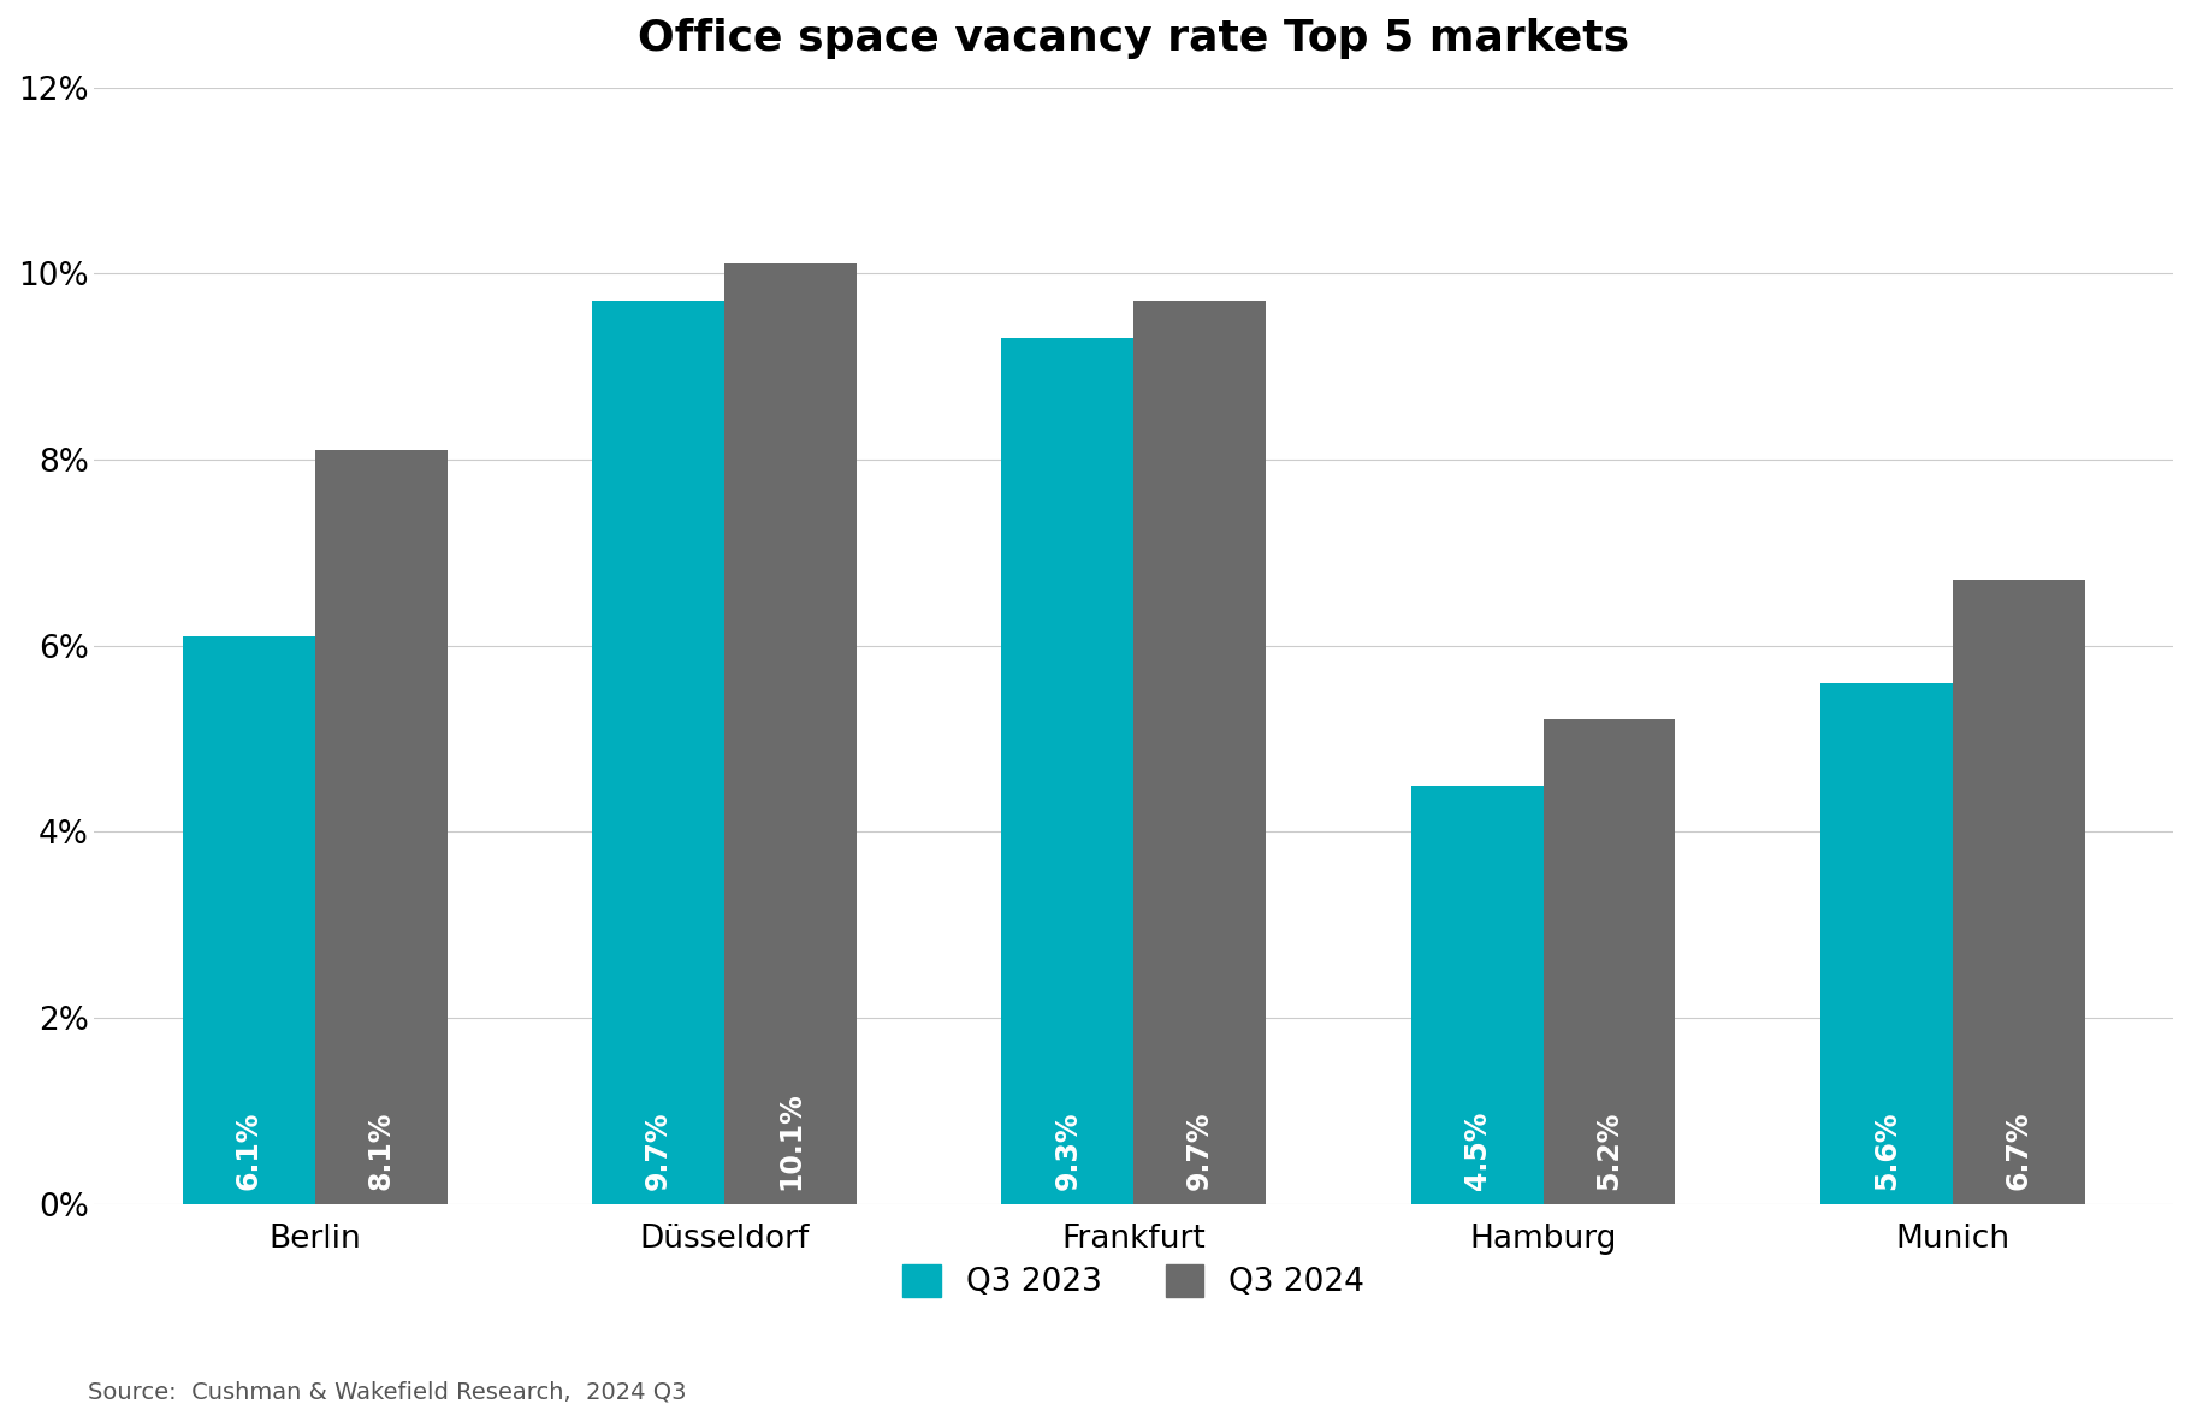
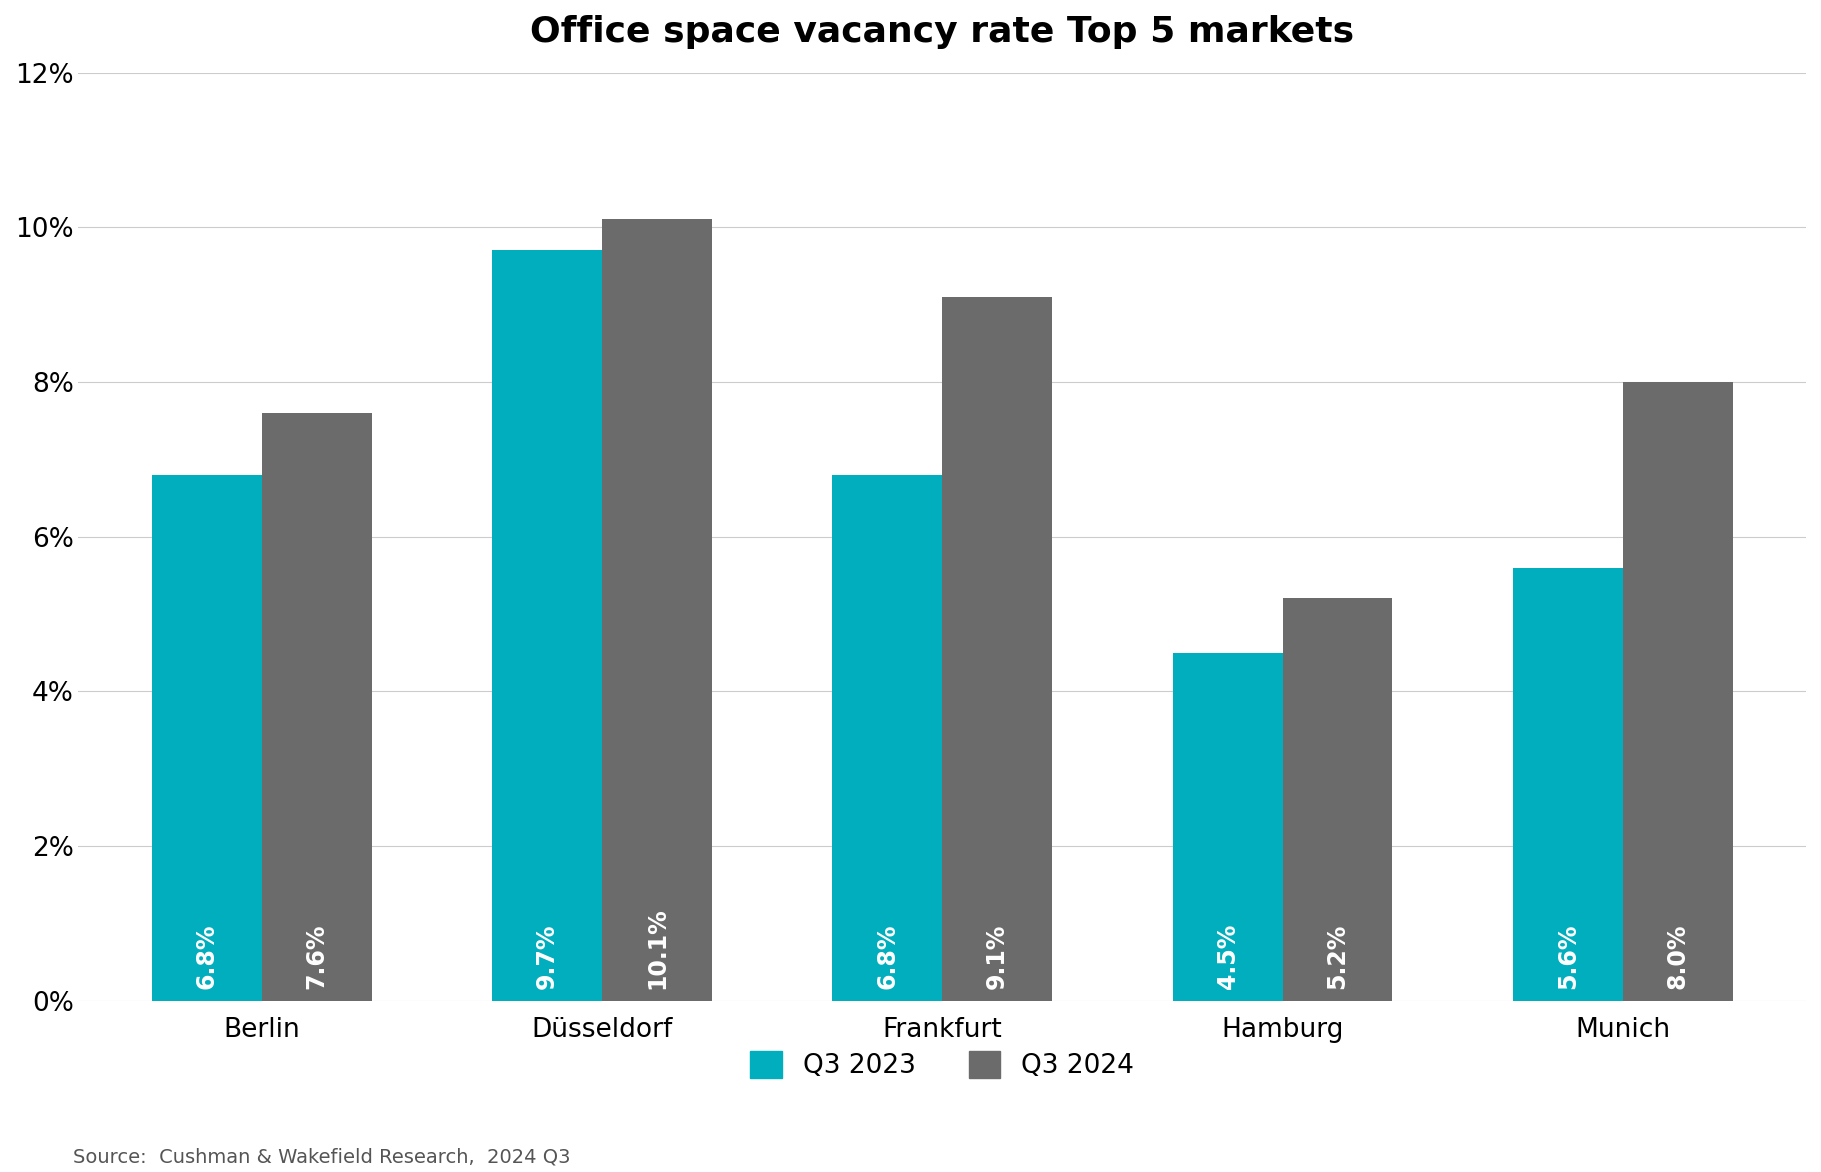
Q3 2023/Berlin: 6.1% -> 6.8%
Q3 2024/Berlin: 8.1% -> 7.6%
Q3 2023/Frankfurt: 9.3% -> 6.8%
Q3 2024/Frankfurt: 9.7% -> 9.1%
Q3 2024/Munich: 6.7% -> 8.0%
